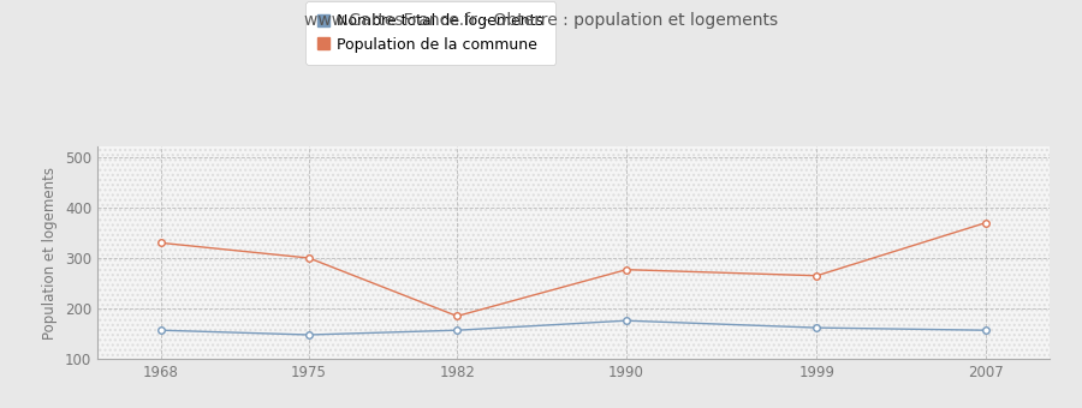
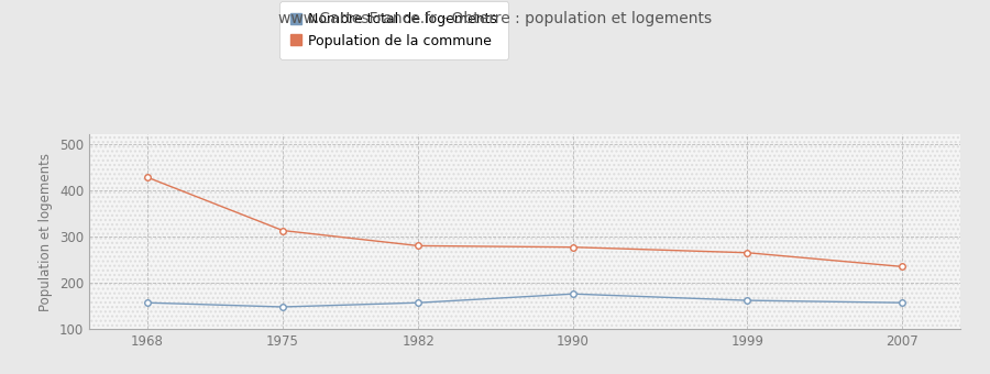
Population de la commune/1968: 330 -> 428
Population de la commune/1975: 300 -> 313
Population de la commune/1982: 185 -> 280
Population de la commune/2007: 370 -> 235
